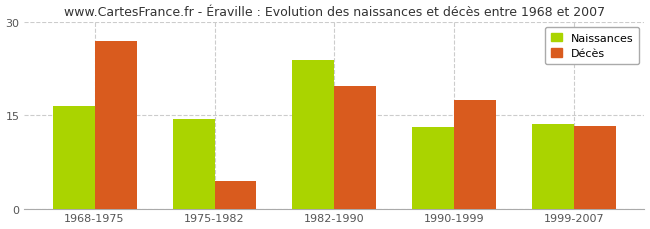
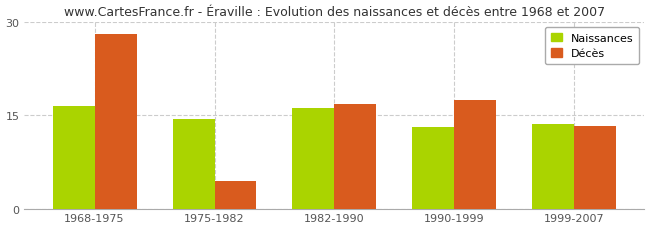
Décès/1968-1975: 26.8 -> 28.0
Naissances/1982-1990: 23.8 -> 16.1
Décès/1982-1990: 19.6 -> 16.7
